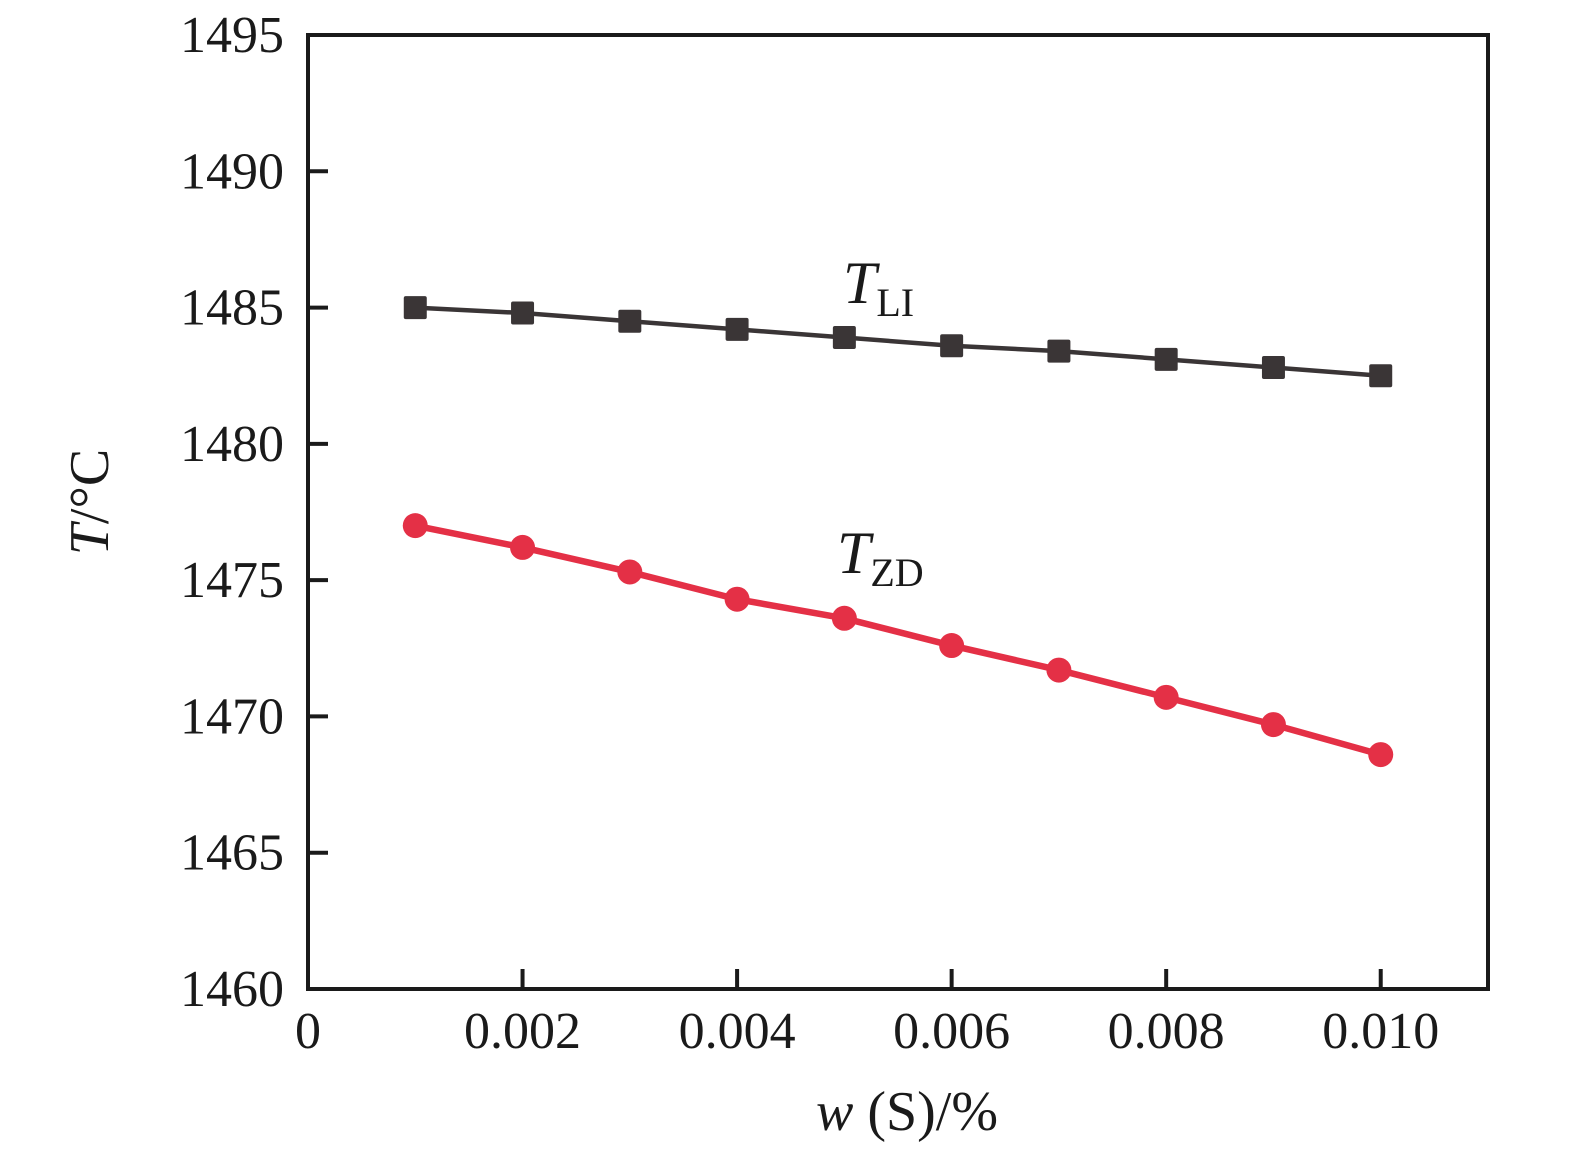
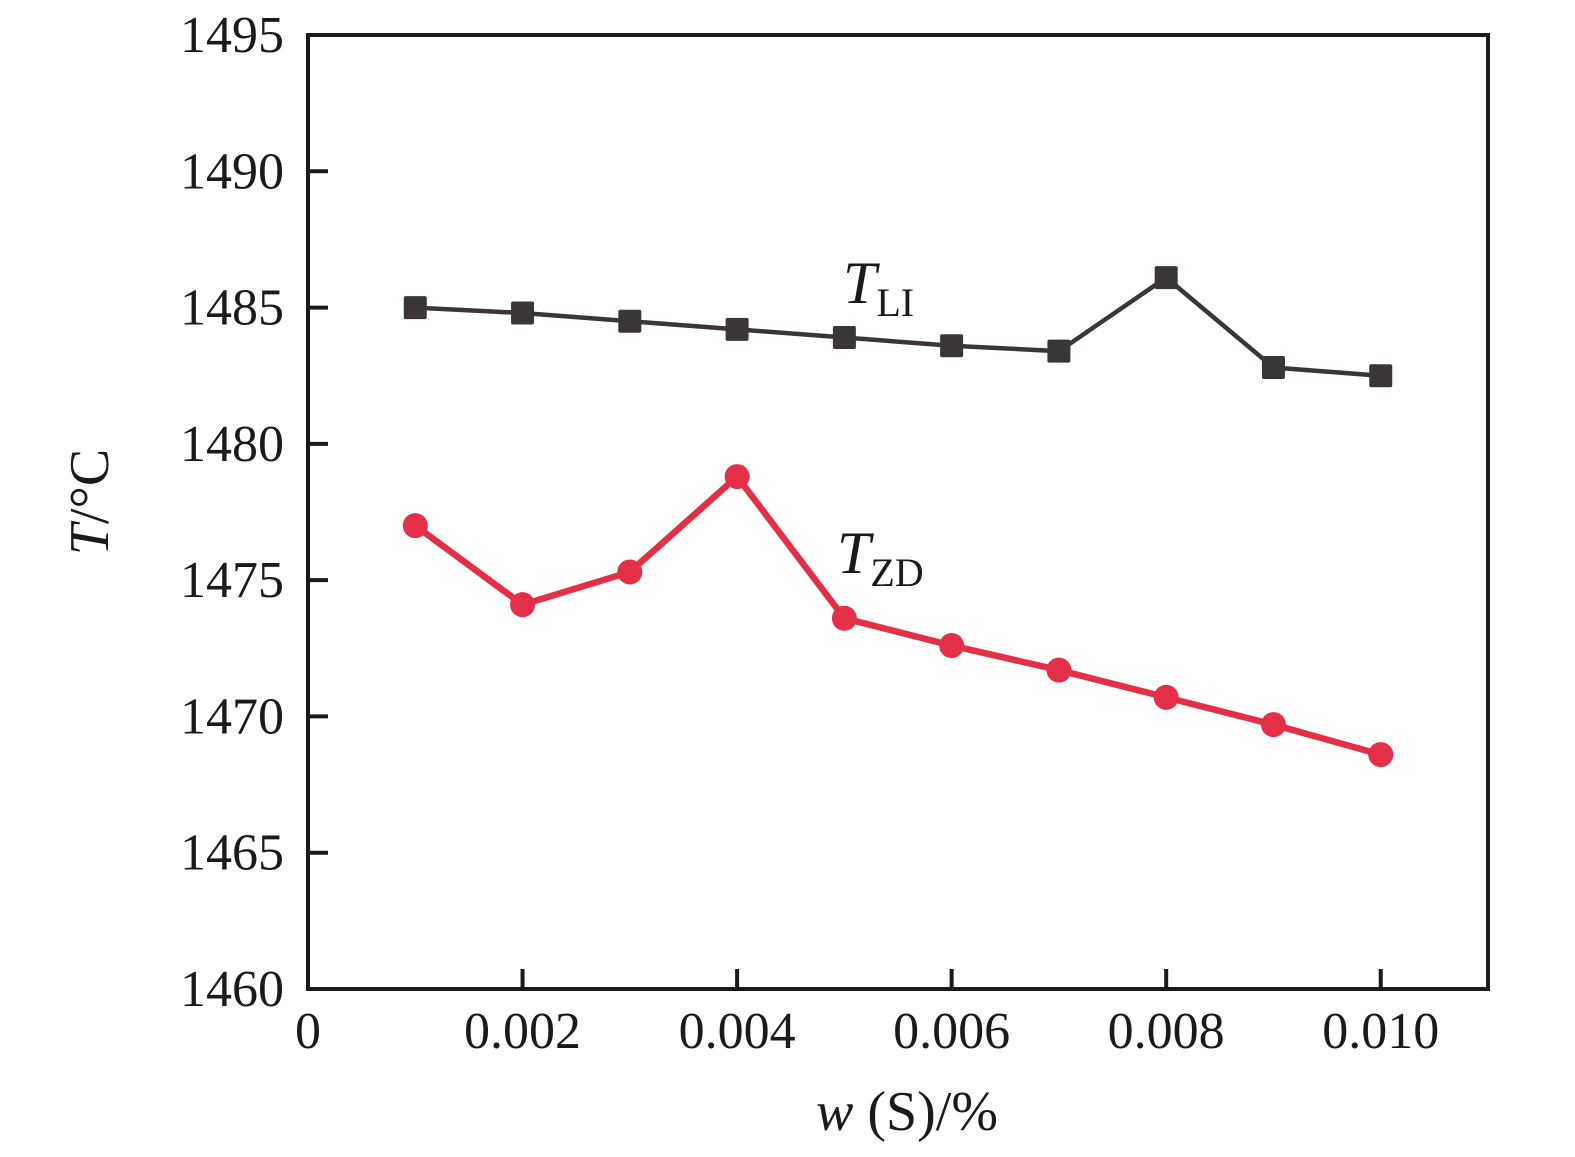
TZD/0.002: 1476.2 -> 1474.1
TZD/0.004: 1474.3 -> 1478.8
TLI/0.008: 1483.1 -> 1486.1
